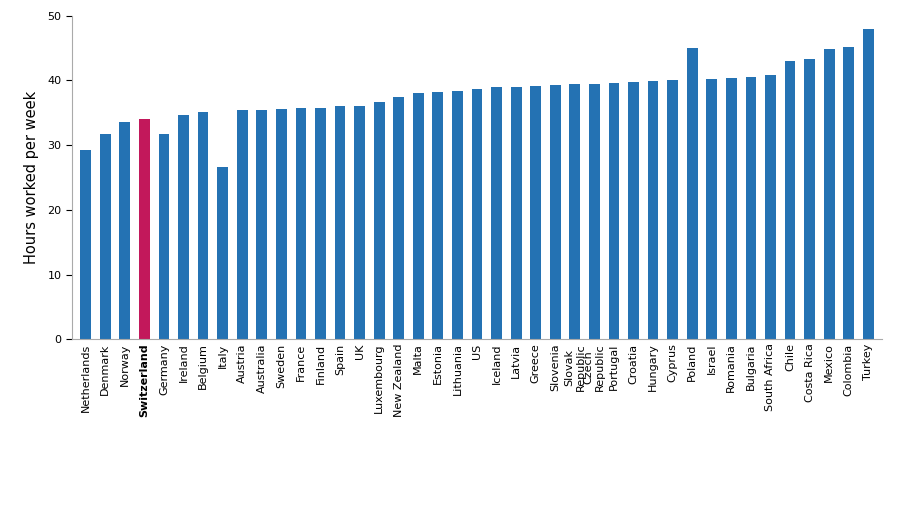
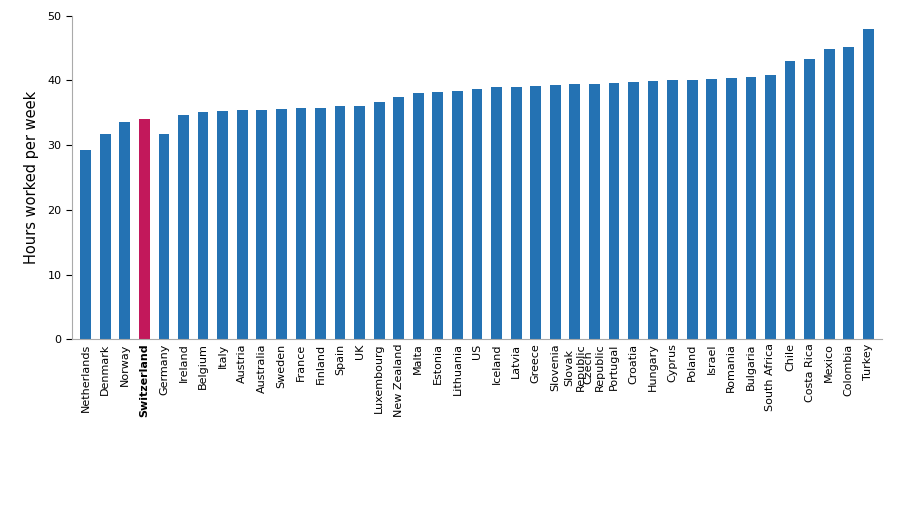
Italy: 26.6 -> 35.3
Poland: 45.0 -> 40.1
